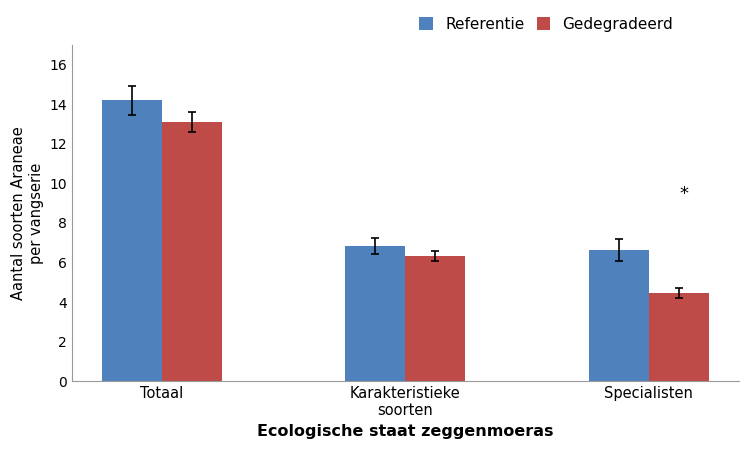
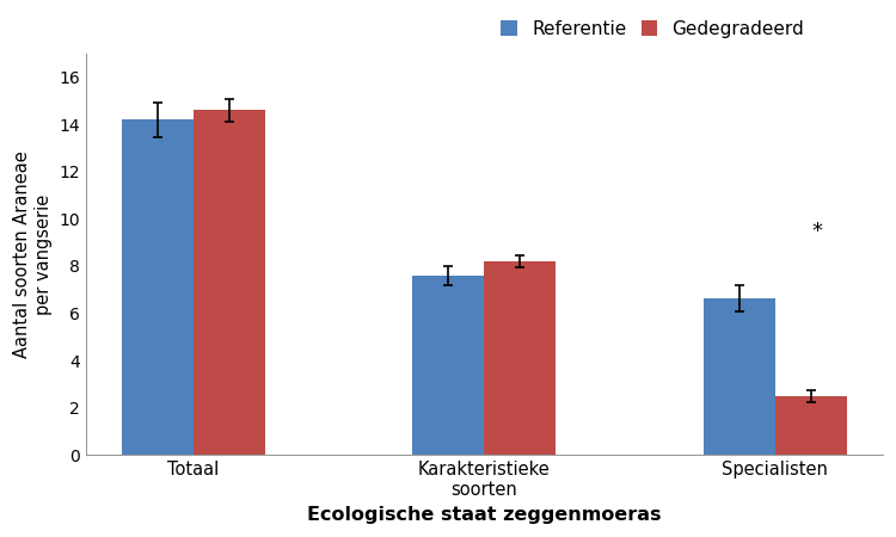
Gedegradeerd/Totaal: 13.1 -> 14.6
Referentie/Karakteristieke soorten: 6.8 -> 7.6
Gedegradeerd/Karakteristieke soorten: 6.3 -> 8.2
Gedegradeerd/Specialisten: 4.5 -> 2.5
